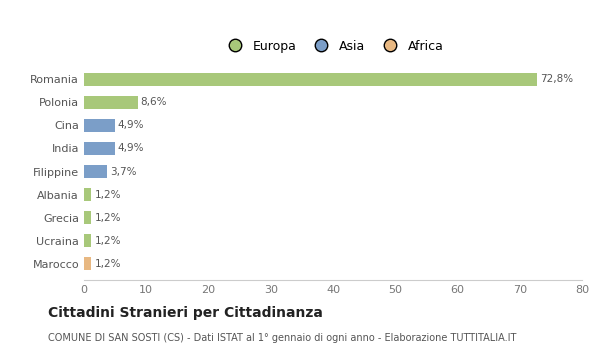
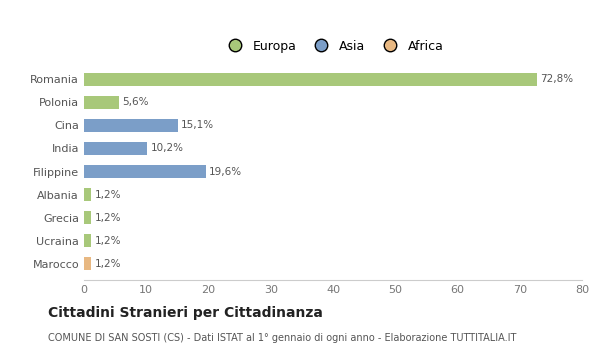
Polonia: 8,6% -> 5,6%
Cina: 4,9% -> 15,1%
India: 4,9% -> 10,2%
Filippine: 3,7% -> 19,6%
